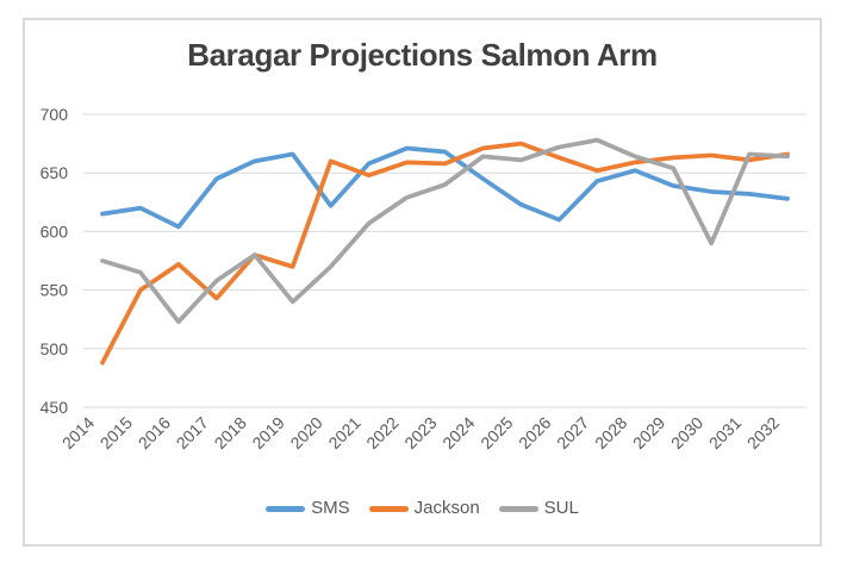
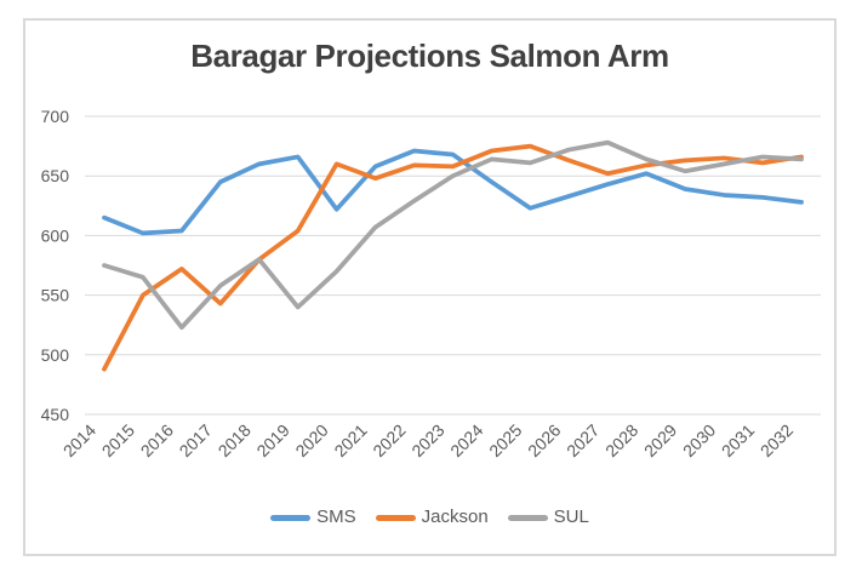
SMS/2015: 620 -> 600
Jackson/2019: 570 -> 600
SUL/2023: 640 -> 650
SMS/2026: 610 -> 630
SUL/2030: 590 -> 660
